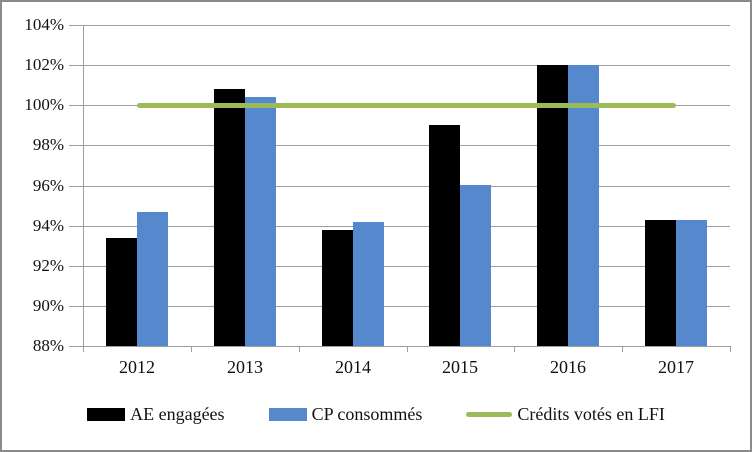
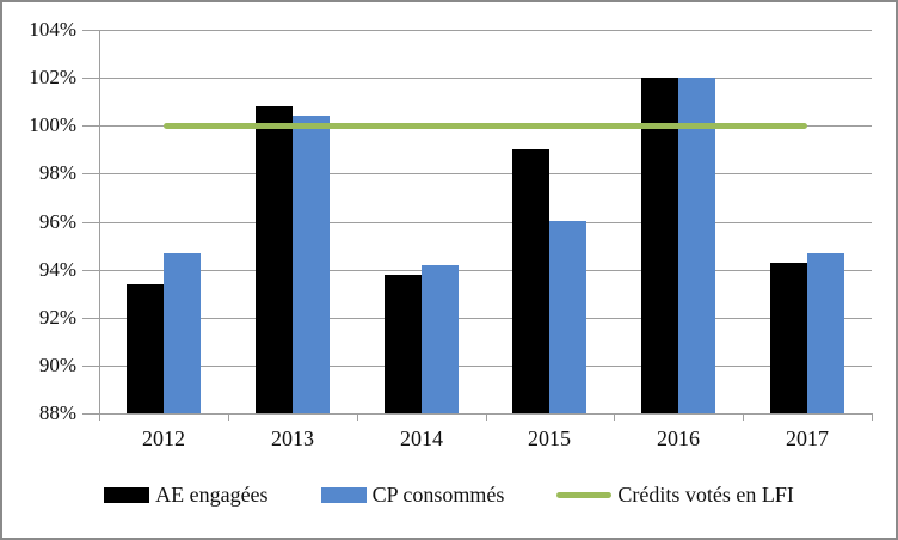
CP consommés/2017: 94.3% -> 94.7%
